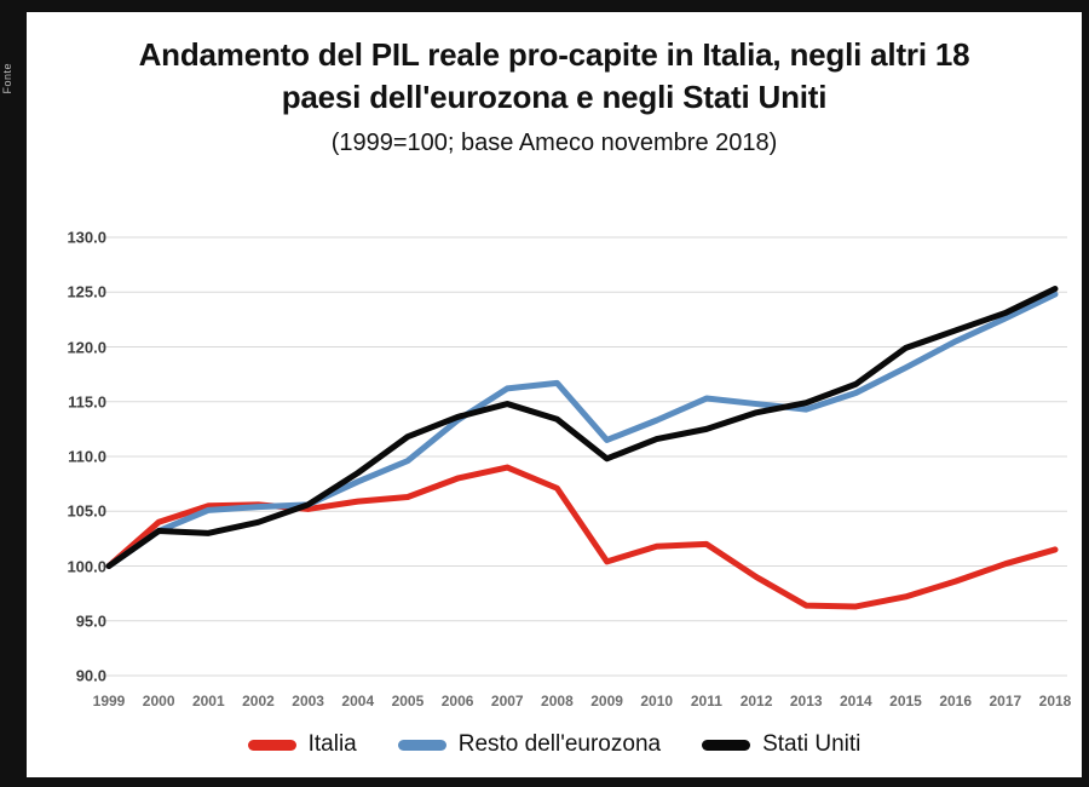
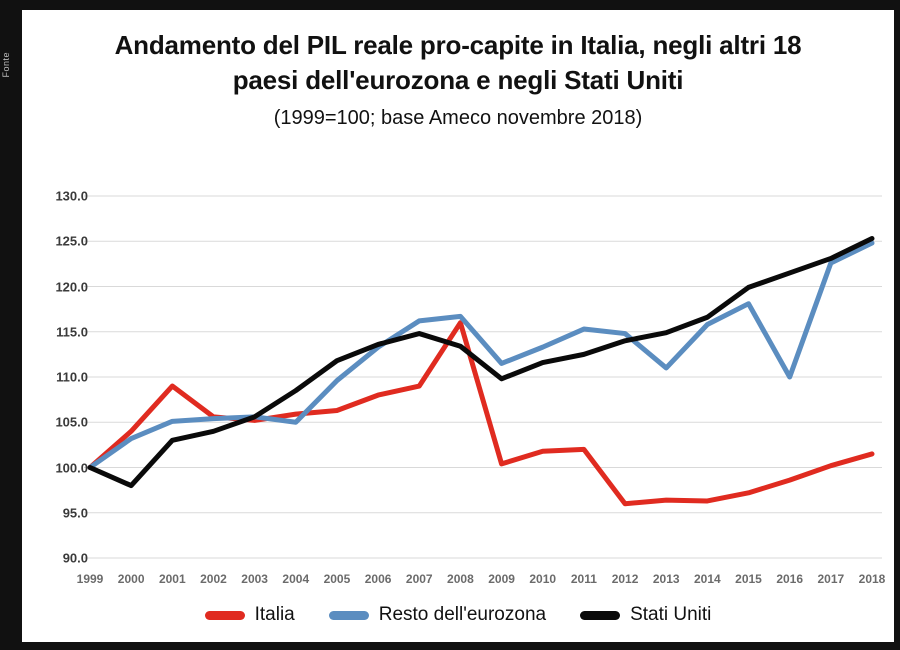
Stati Uniti/2000: 103 -> 98
Italia/2001: 106 -> 109
Resto dell'eurozona/2004: 108 -> 105
Italia/2008: 107 -> 116
Italia/2012: 99 -> 96
Resto dell'eurozona/2013: 114 -> 111
Resto dell'eurozona/2016: 120 -> 110
